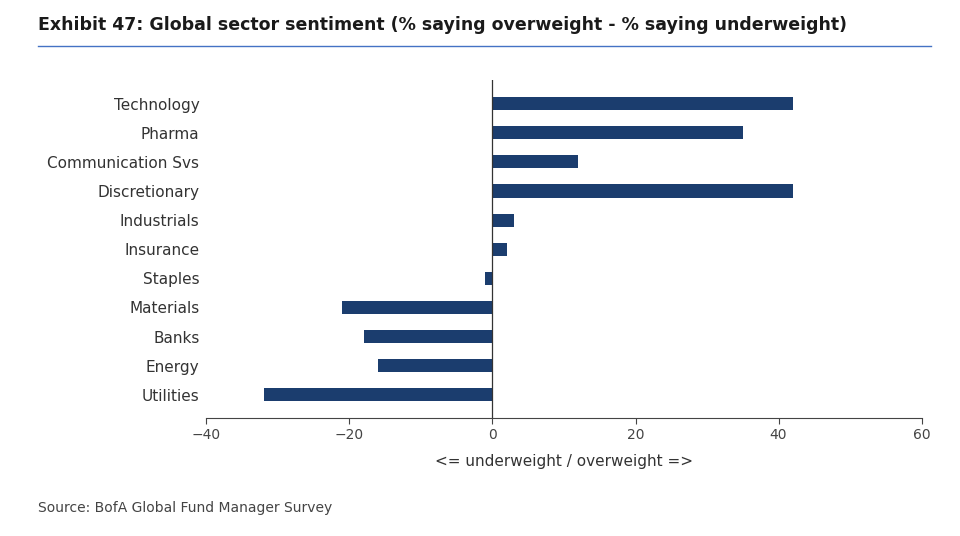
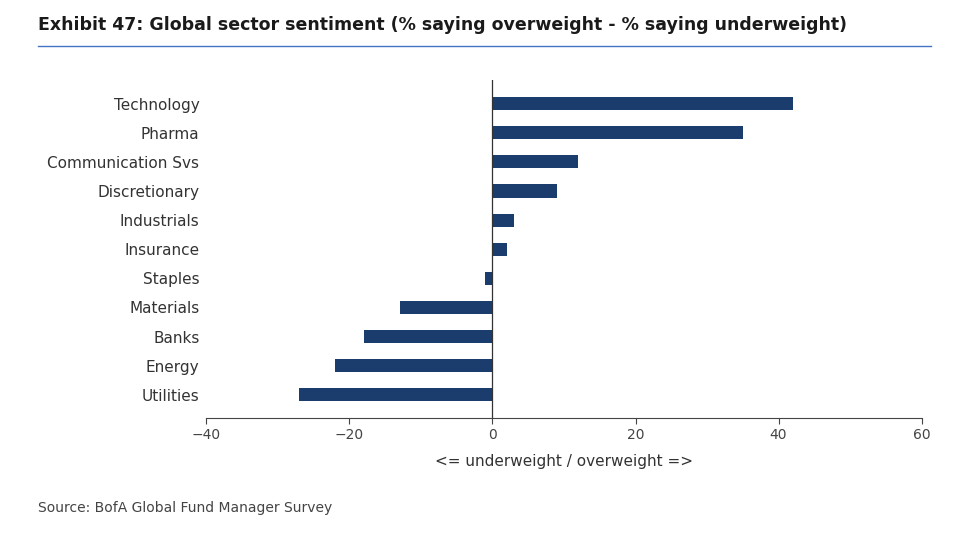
Discretionary: 42 -> 9
Materials: -21 -> -13
Energy: -16 -> -22
Utilities: -32 -> -27
